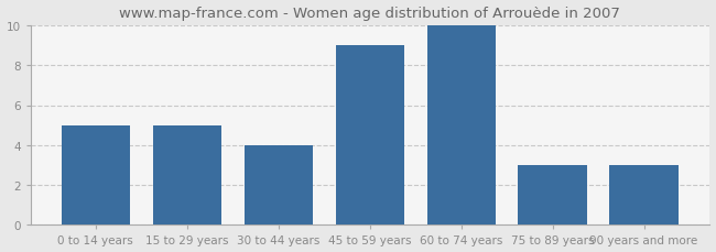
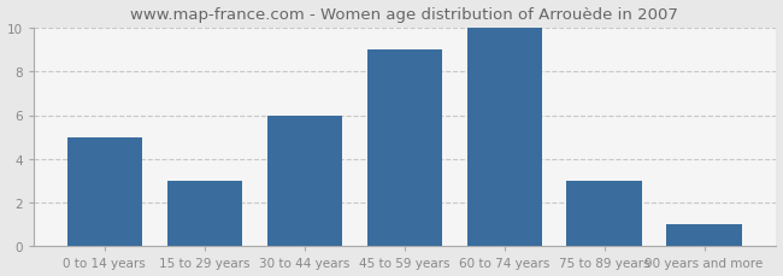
15 to 29 years: 5 -> 3
30 to 44 years: 4 -> 6
90 years and more: 3 -> 1
